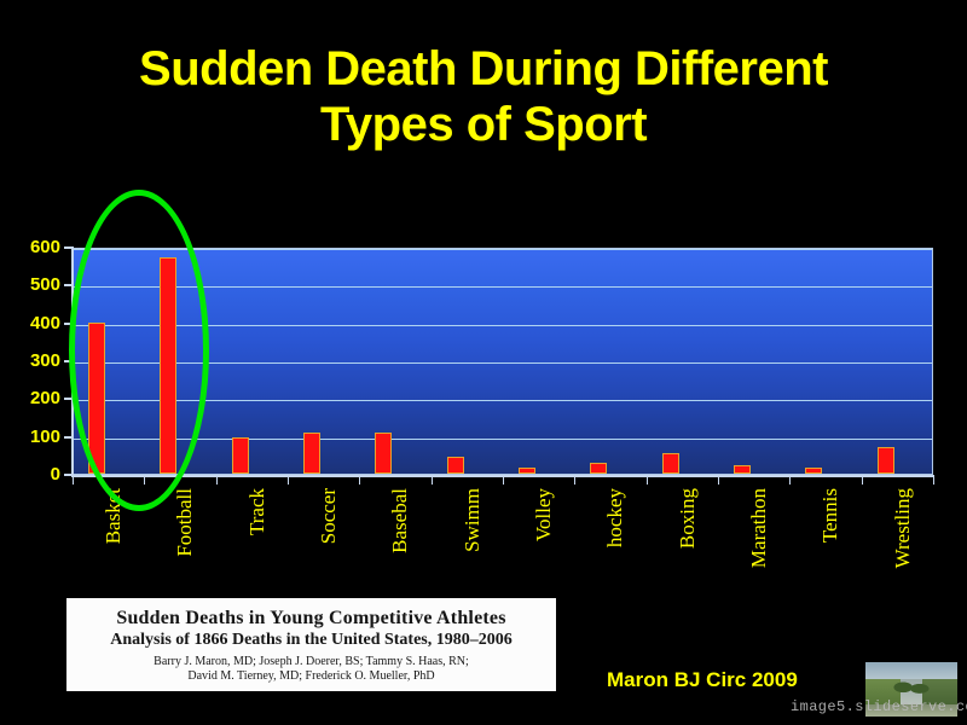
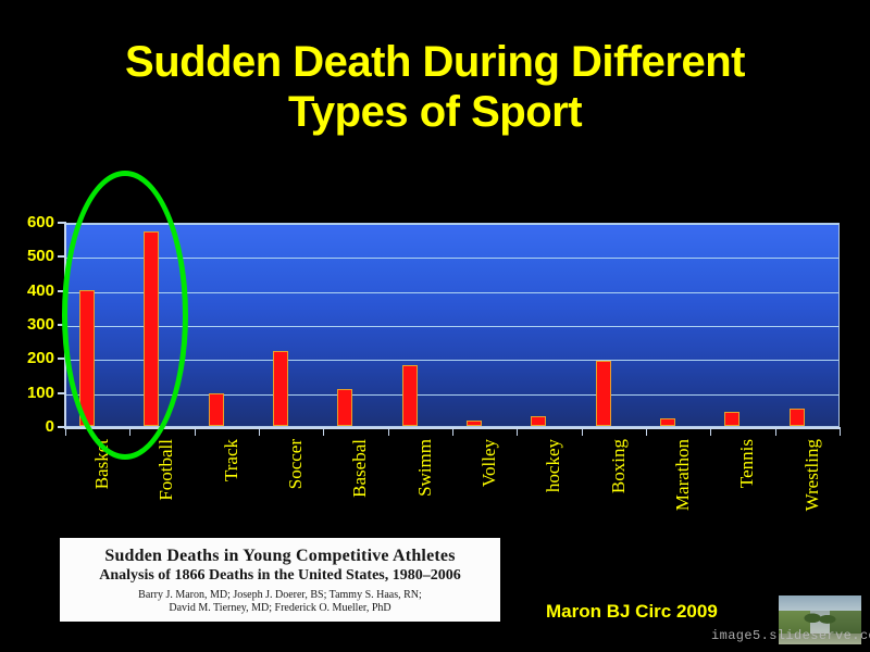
Soccer: 110 -> 220
Swimm: 40 -> 180
Boxing: 60 -> 190
Tennis: 20 -> 40
Wrestling: 70 -> 50
